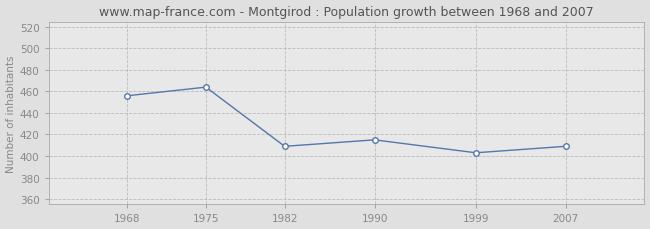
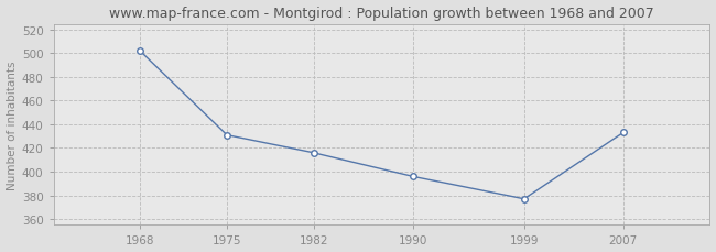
1968: 456 -> 502
1975: 464 -> 431
1982: 409 -> 416
1990: 415 -> 396
1999: 403 -> 377
2007: 409 -> 433
